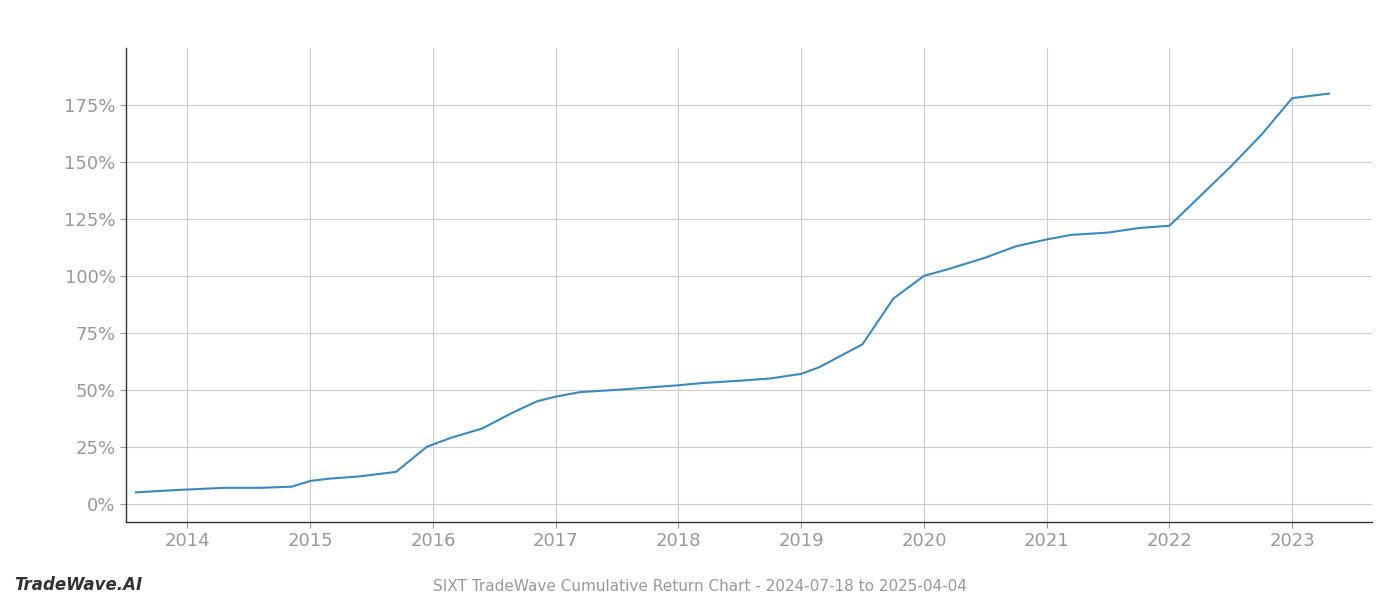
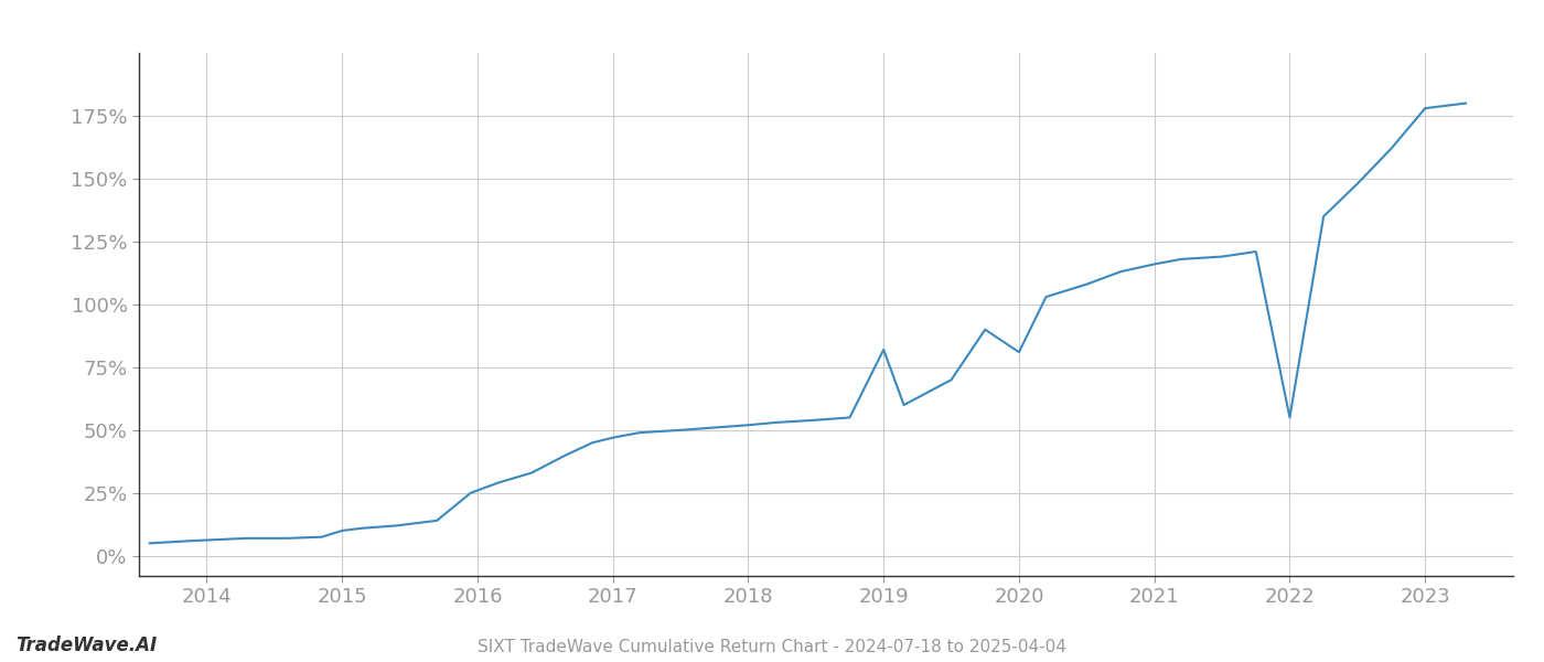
2019: 57.0% -> 82.0%
2020: 100.0% -> 81.0%
2022: 122.0% -> 55.0%
